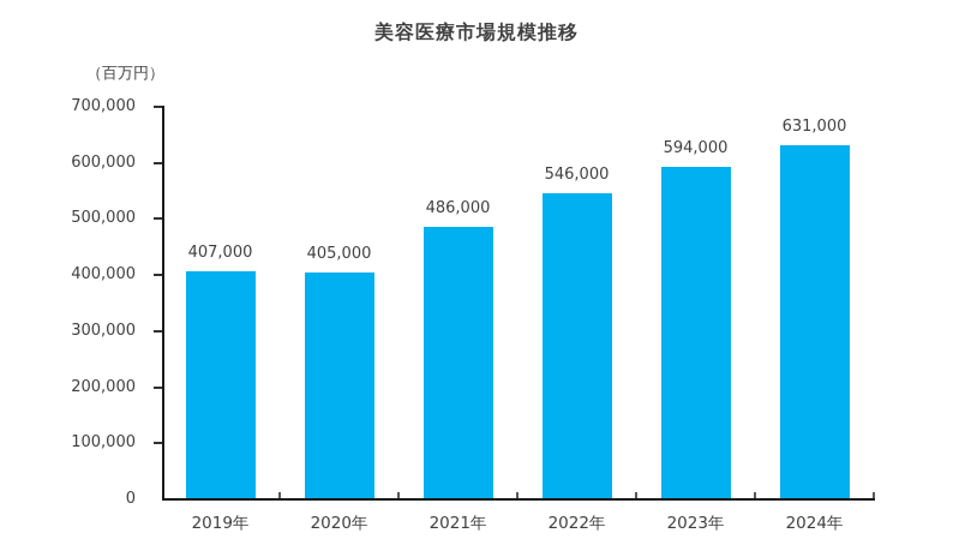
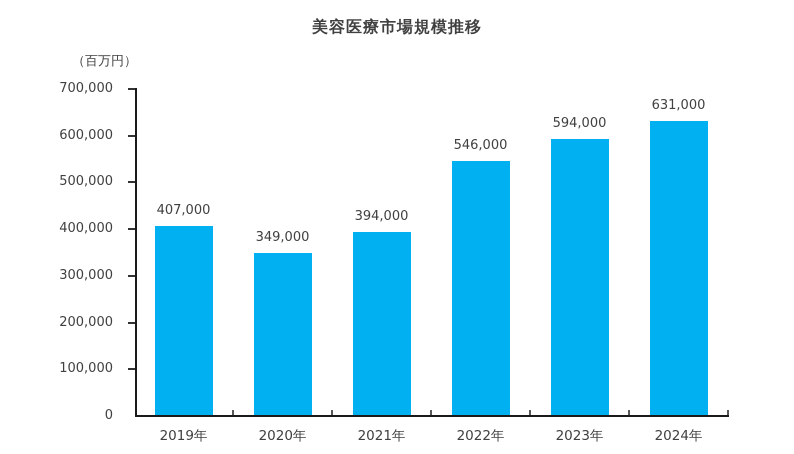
2020年: 405,000 -> 349,000
2021年: 486,000 -> 394,000
